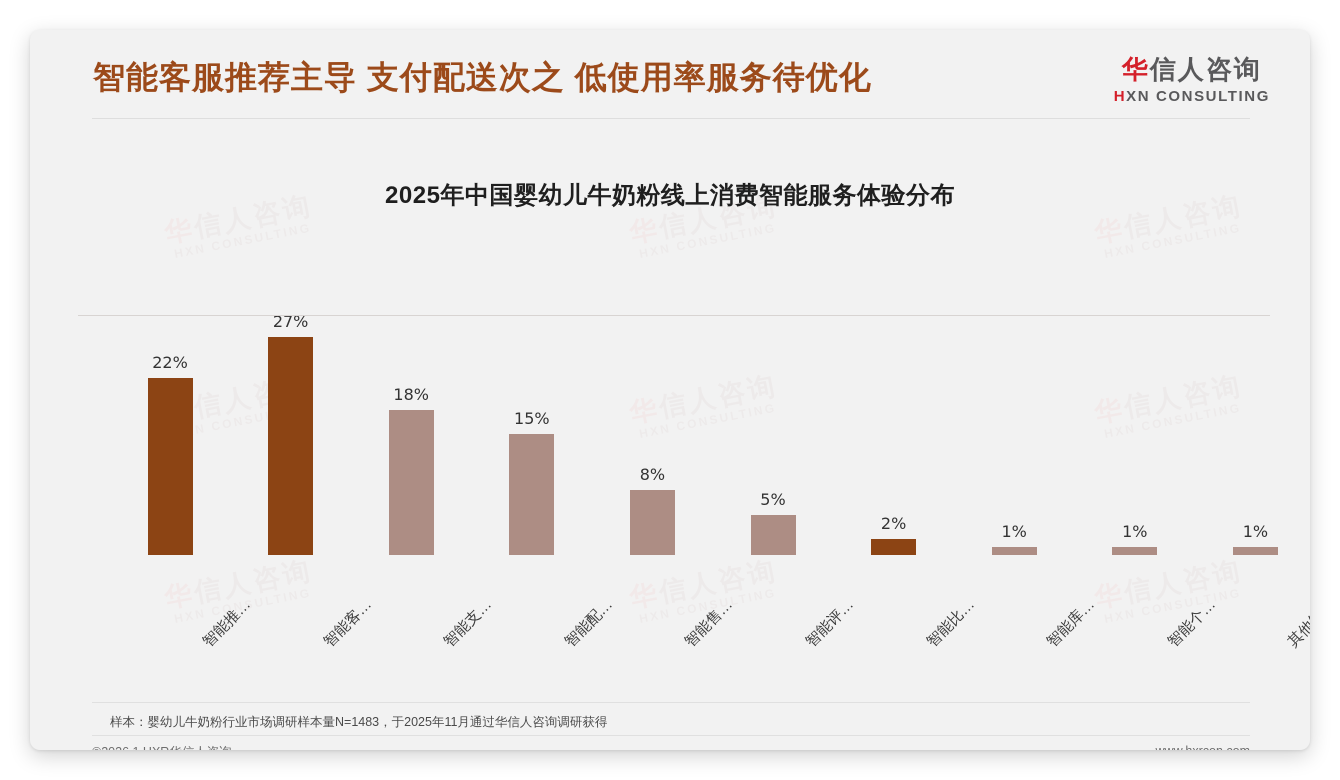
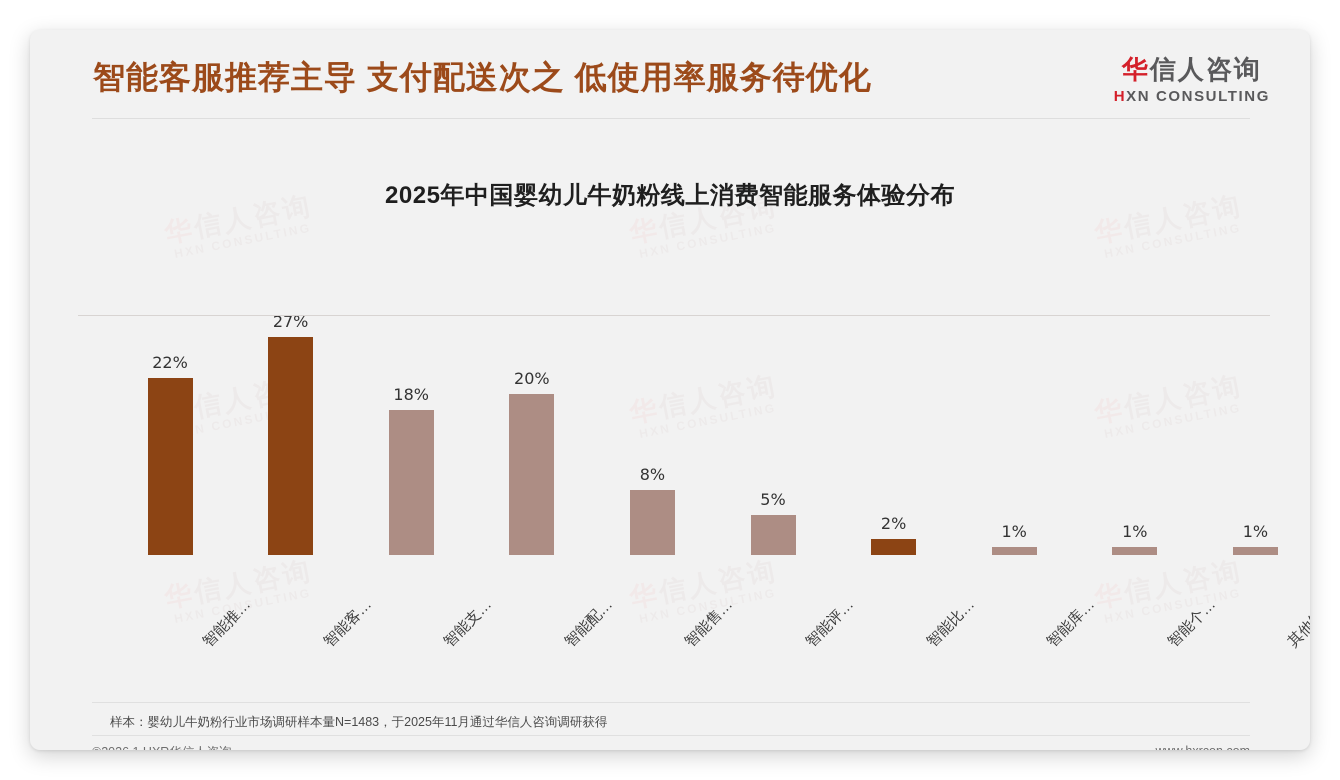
智能配…: 15% -> 20%
